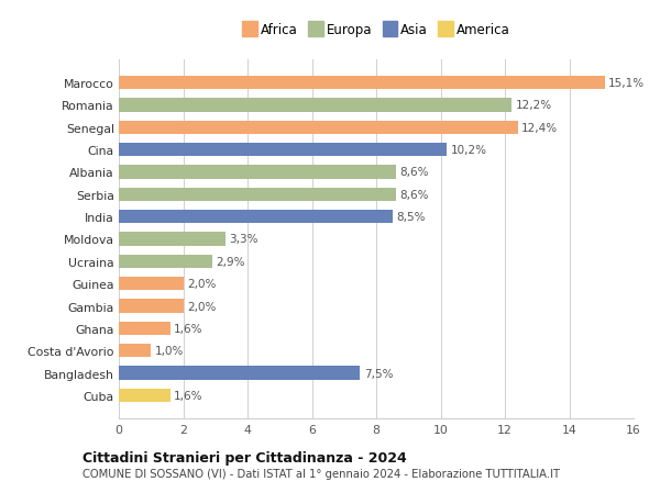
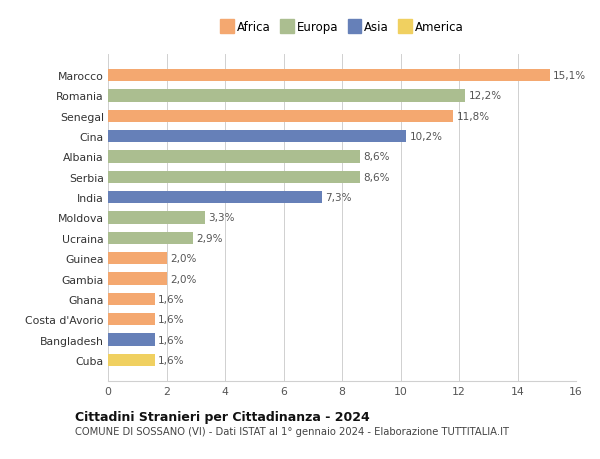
Senegal: 12,4% -> 11,8%
India: 8,5% -> 7,3%
Costa d'Avorio: 1,0% -> 1,6%
Bangladesh: 7,5% -> 1,6%
